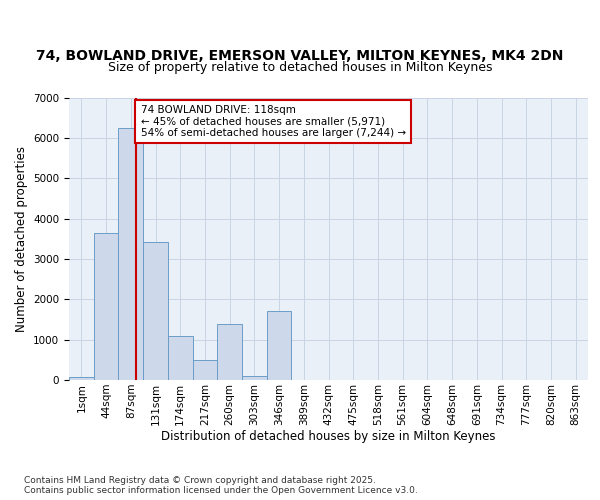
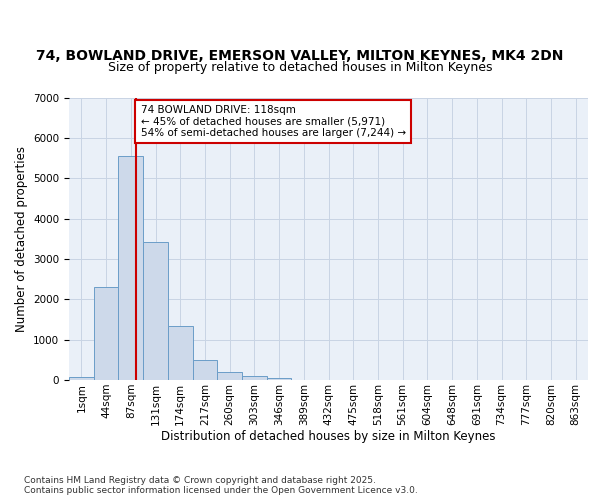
44sqm: 3650 -> 2300
87sqm: 6250 -> 5560
174sqm: 1100 -> 1330
260sqm: 1400 -> 190
346sqm: 1700 -> 50
